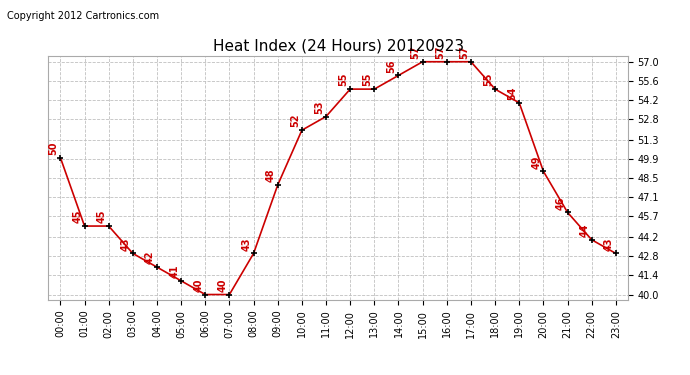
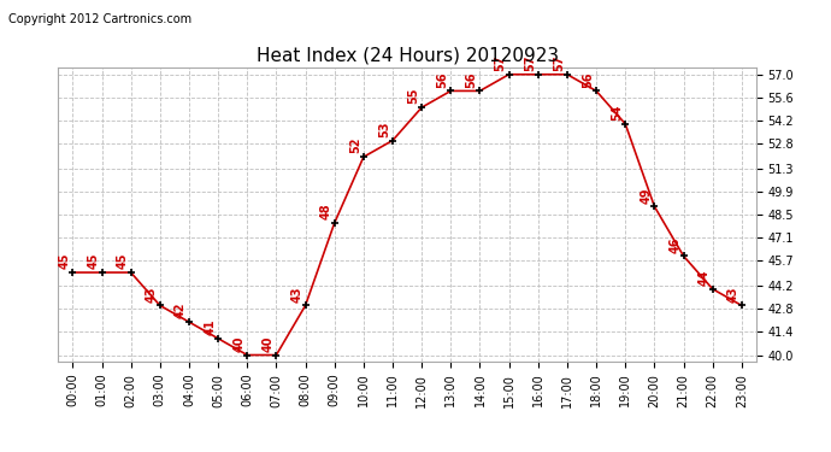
00:00: 50 -> 45
13:00: 55 -> 56
18:00: 55 -> 56
